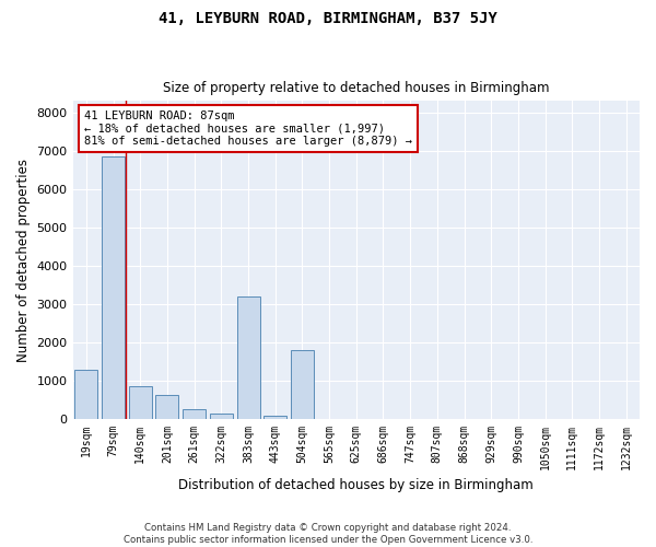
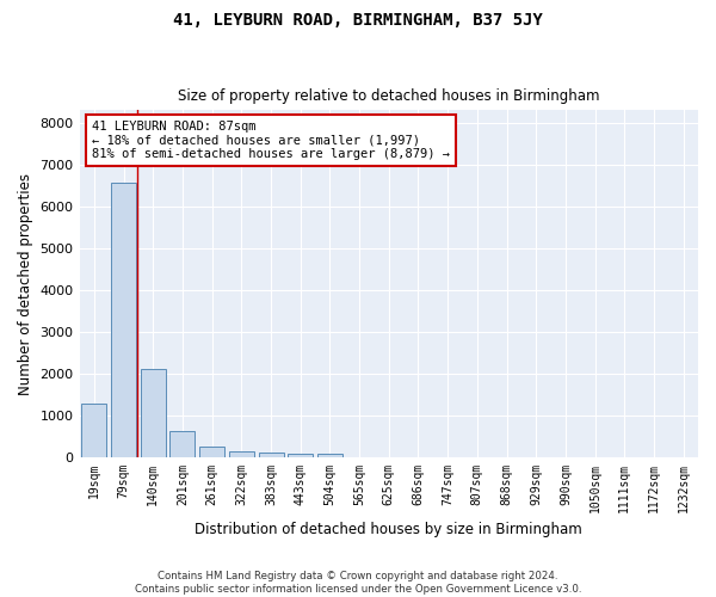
79sqm: 6850 -> 6580
140sqm: 850 -> 2100
383sqm: 3200 -> 100
504sqm: 1800 -> 70
